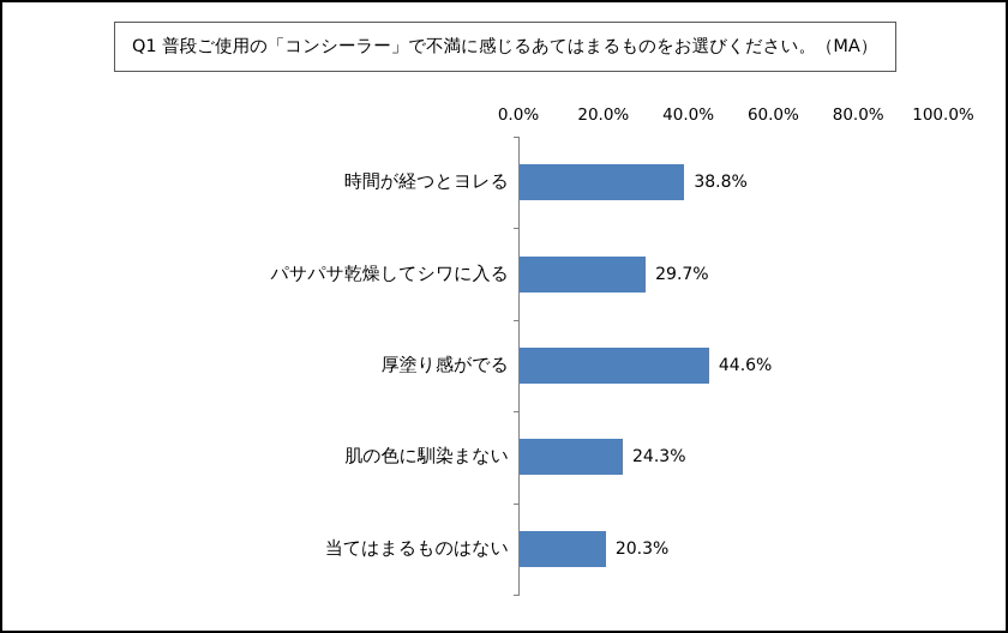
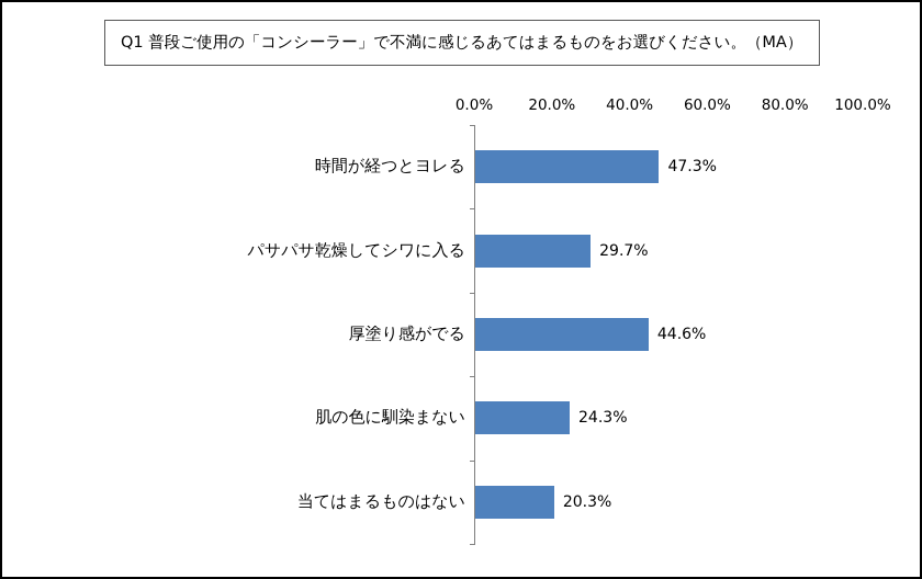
時間が経つとヨレる: 38.8% -> 47.3%
